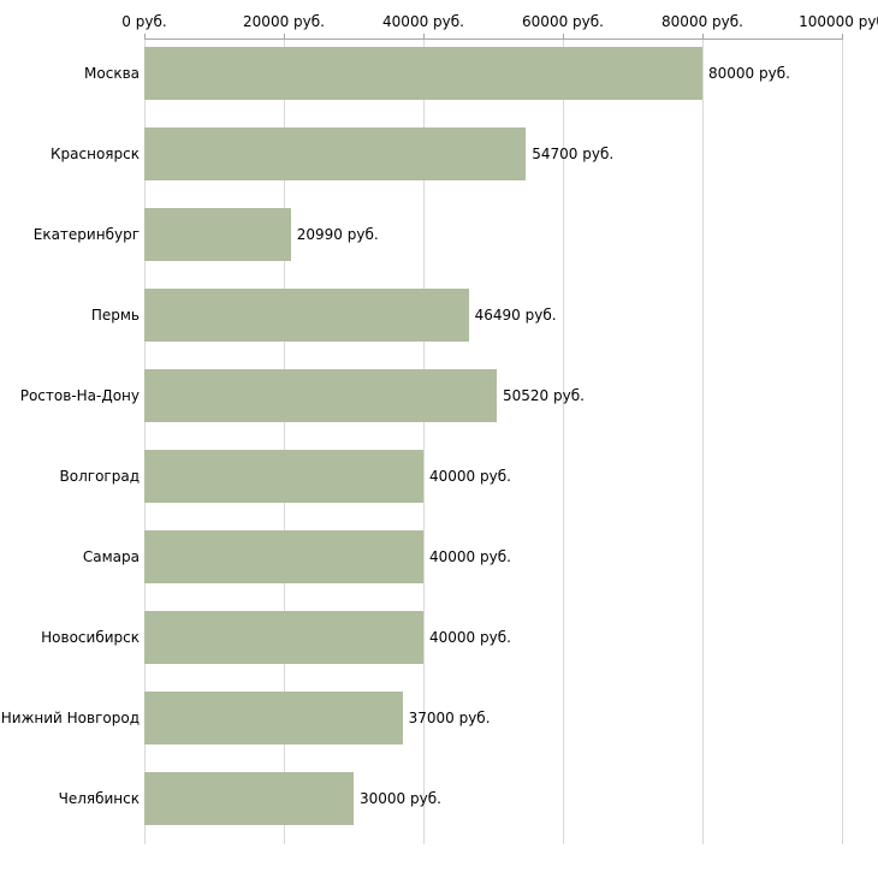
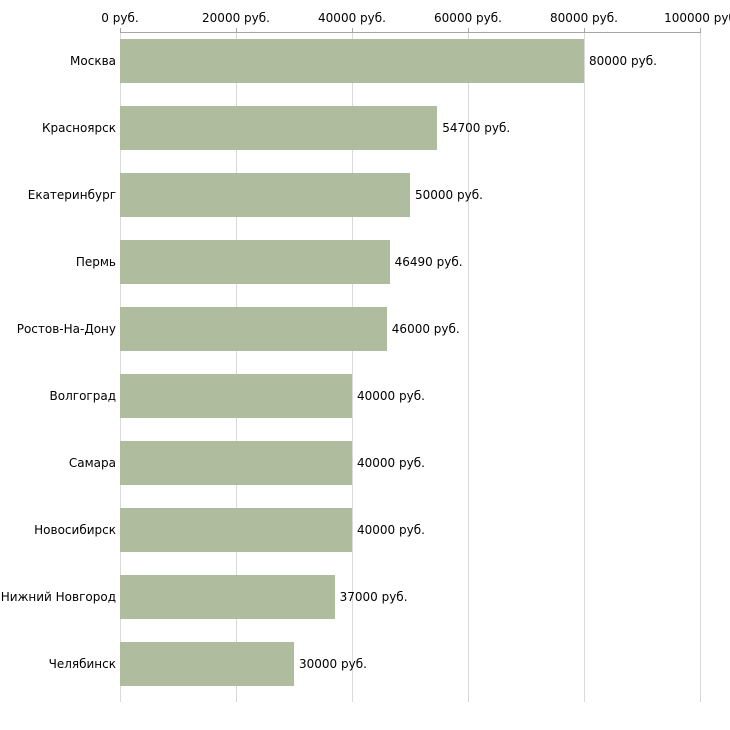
Екатеринбург: 20990 -> 50000
Ростов-На-Дону: 50520 -> 46000
